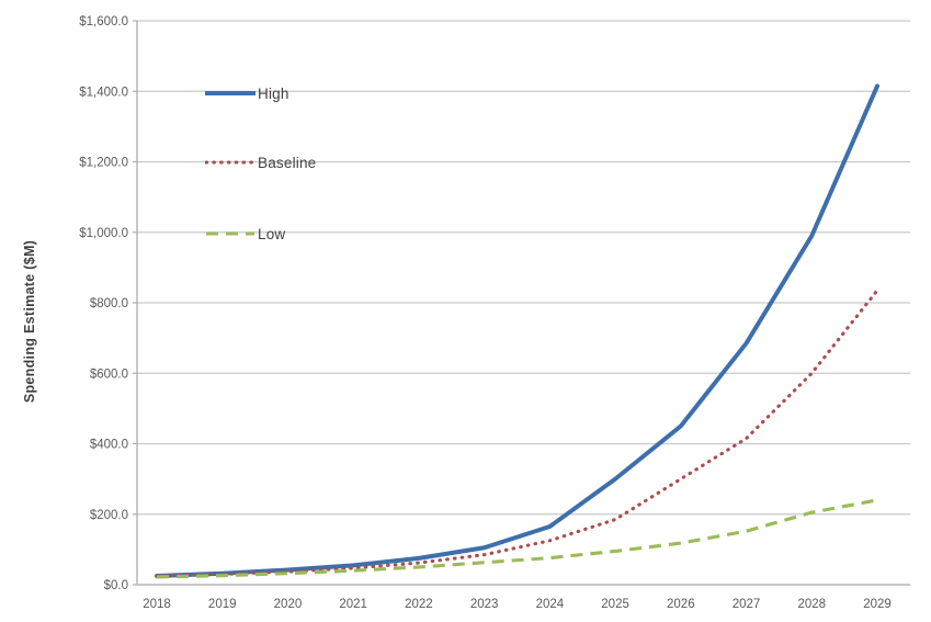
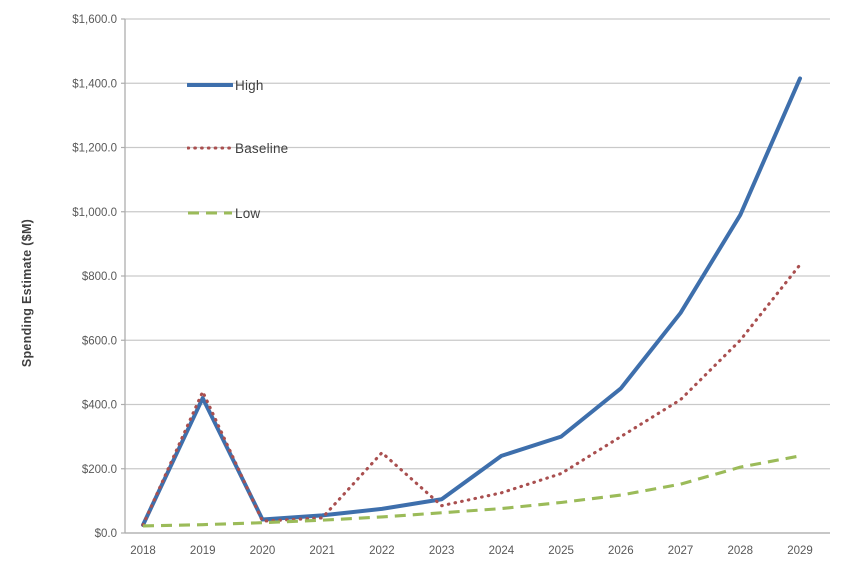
High/2019: $30 -> $420
Baseline/2019: $30 -> $440
Baseline/2022: $60 -> $250
High/2024: $160 -> $240
